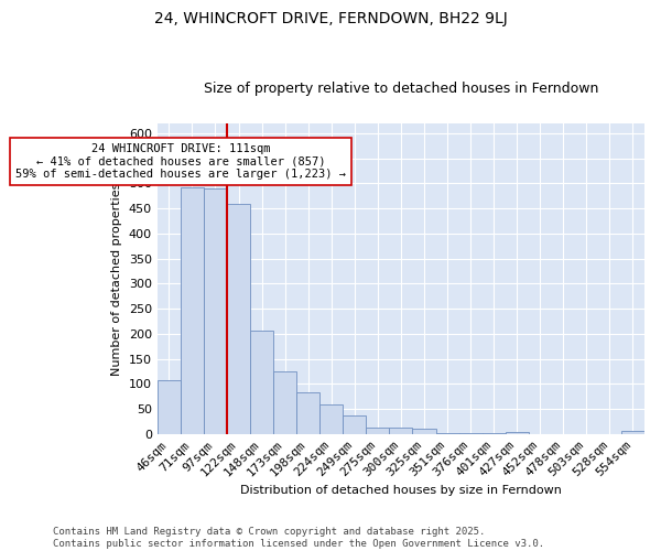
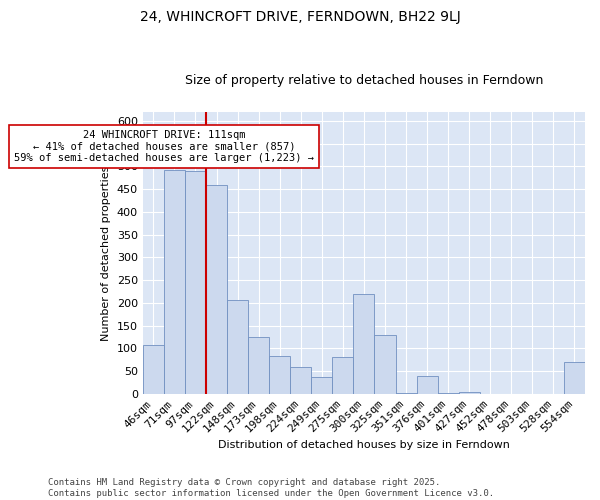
275sqm: 13 -> 80
300sqm: 13 -> 220
325sqm: 11 -> 130
376sqm: 3 -> 40
554sqm: 6 -> 70
